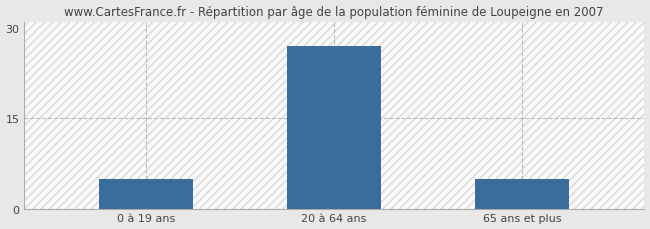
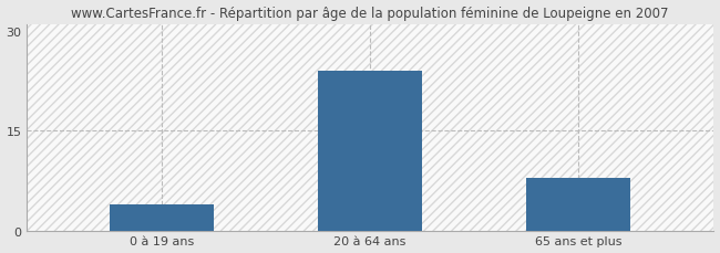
0 à 19 ans: 5 -> 4
20 à 64 ans: 27 -> 24
65 ans et plus: 5 -> 8
